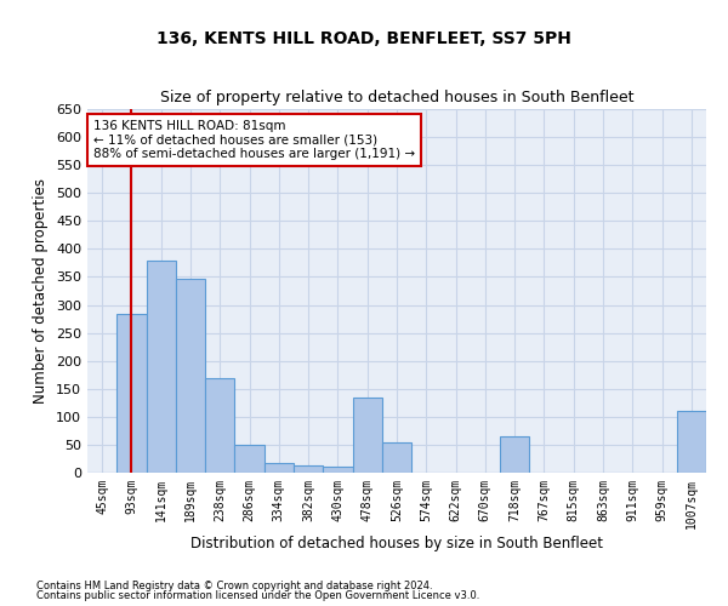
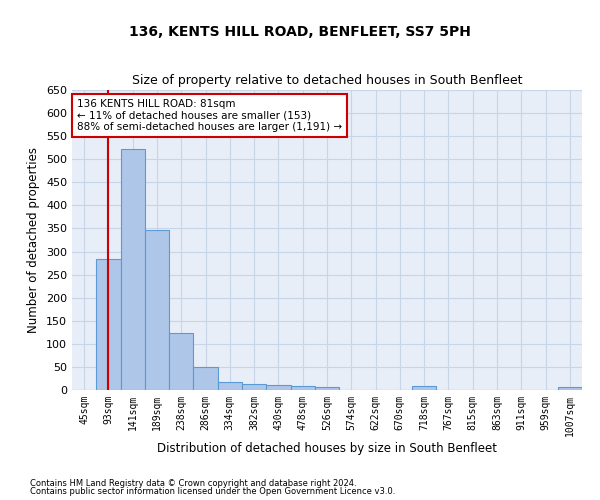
141sqm: 380 -> 523
238sqm: 170 -> 123
478sqm: 135 -> 8
526sqm: 55 -> 7
718sqm: 65 -> 8
1007sqm: 110 -> 7
